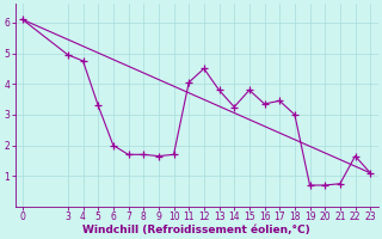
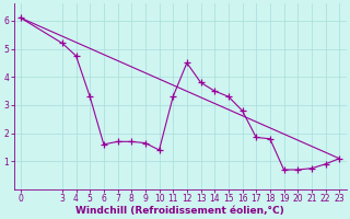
3: 4.95 -> 5.20
6: 2.00 -> 1.60
10: 1.70 -> 1.40
11: 4.05 -> 3.30
14: 3.25 -> 3.50
15: 3.80 -> 3.30
16: 3.35 -> 2.80
17: 3.45 -> 1.85
18: 3.00 -> 1.80
22: 1.65 -> 0.90
